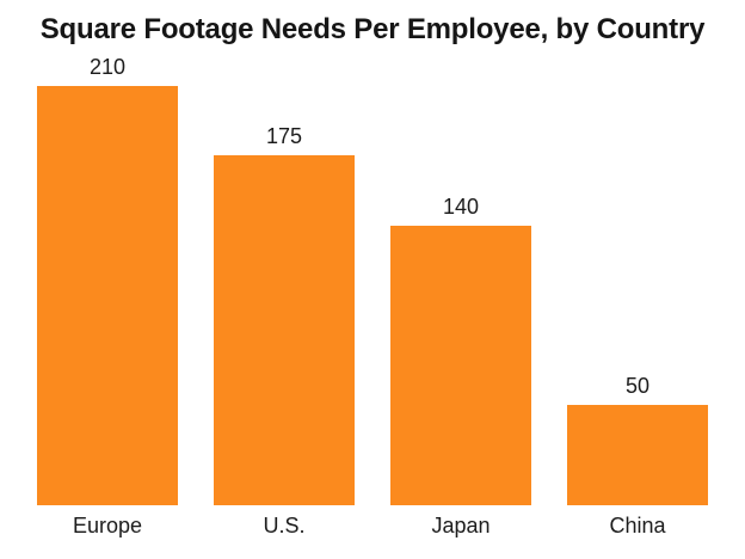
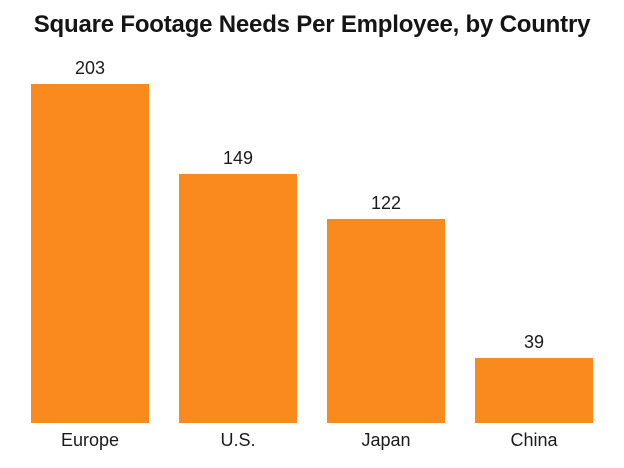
Europe: 210 -> 203
U.S.: 175 -> 149
Japan: 140 -> 122
China: 50 -> 39
